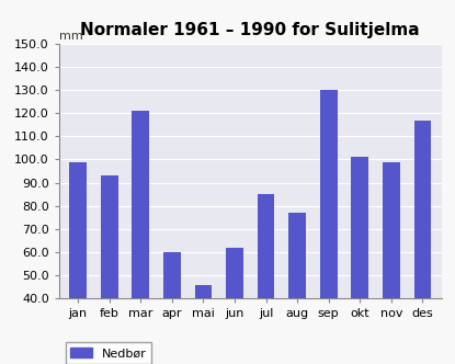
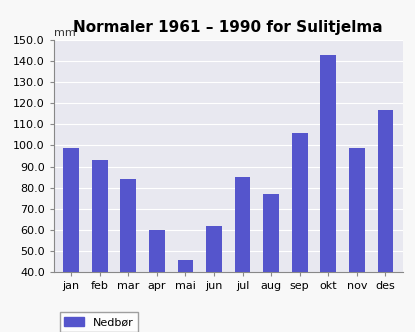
mar: 121 -> 84
sep: 130 -> 106
okt: 101 -> 143
